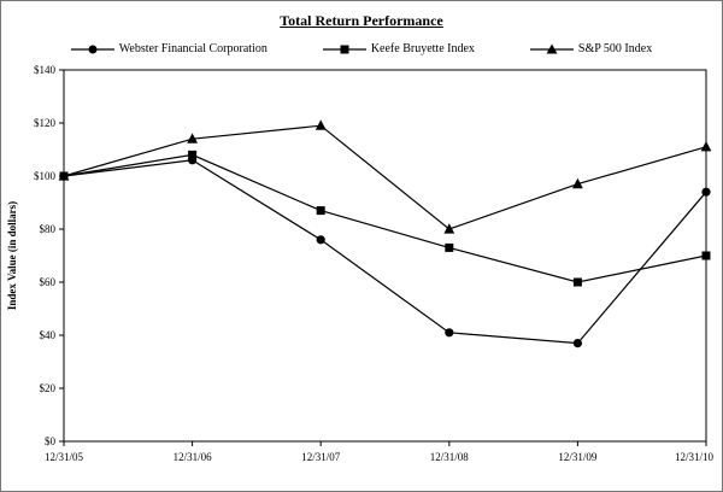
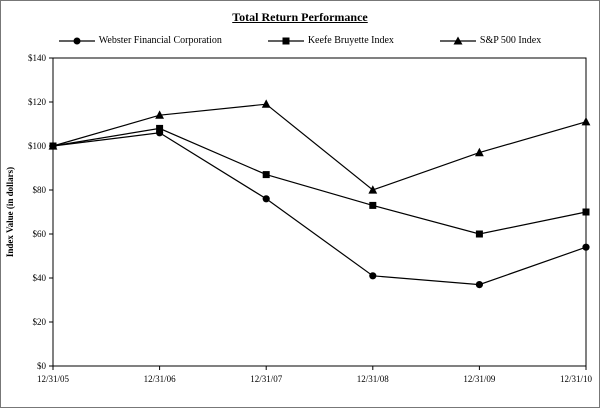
Webster Financial Corporation/12/31/10: $94 -> $54
